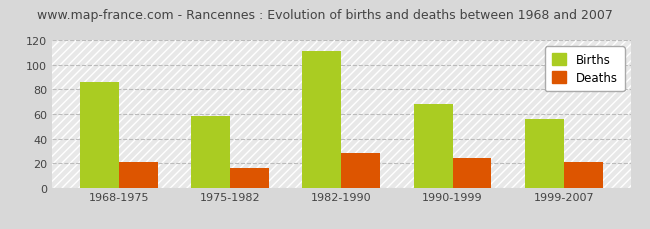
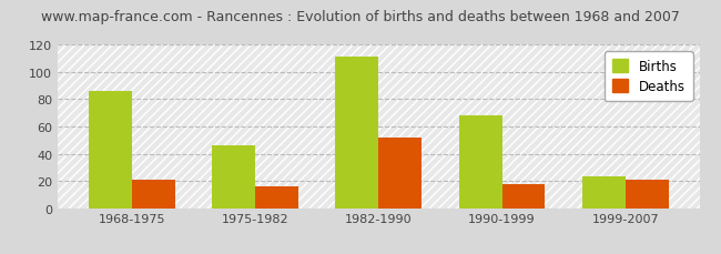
Births/1975-1982: 58 -> 46
Deaths/1982-1990: 28 -> 52
Deaths/1990-1999: 24 -> 18
Births/1999-2007: 56 -> 23
